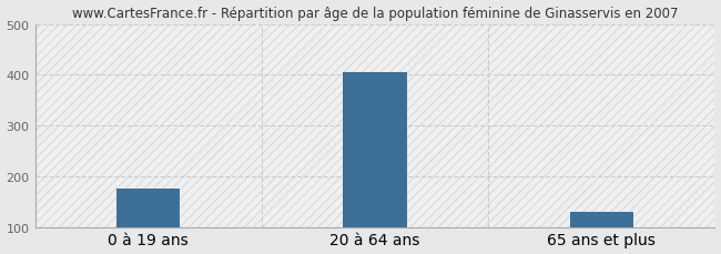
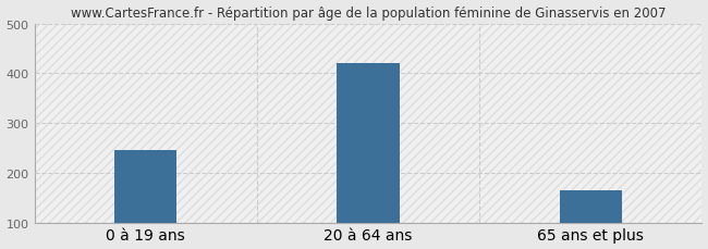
0 à 19 ans: 175 -> 245
20 à 64 ans: 405 -> 420
65 ans et plus: 130 -> 165
